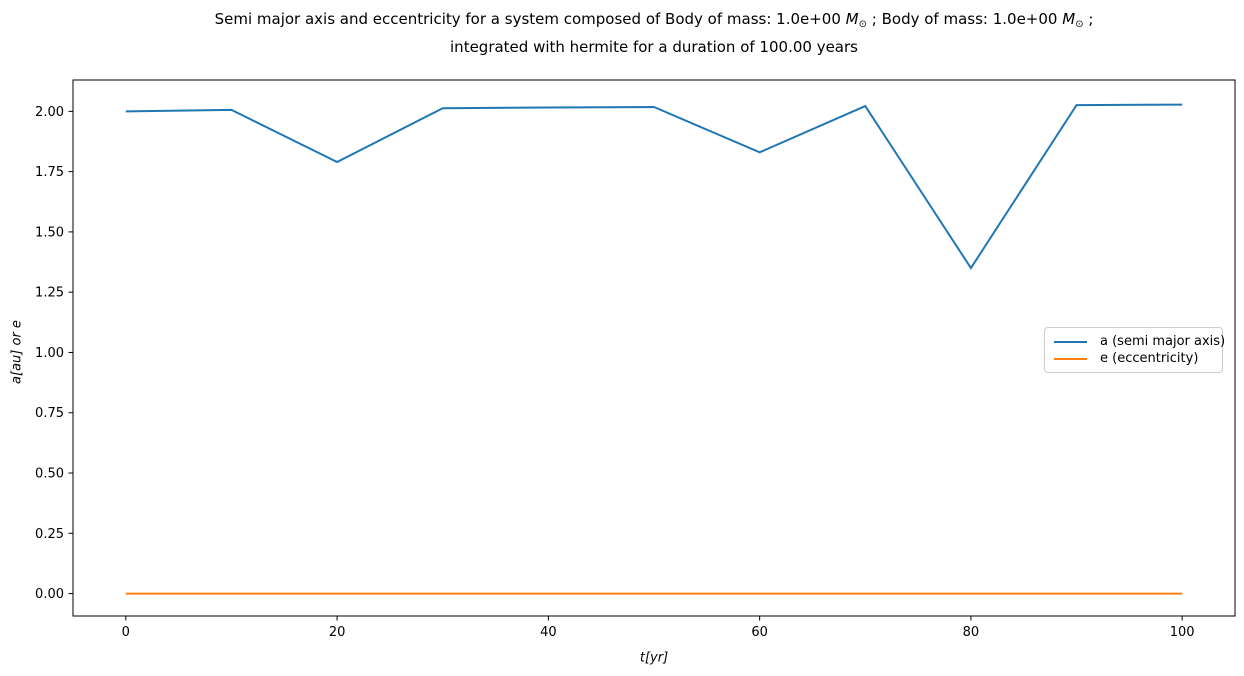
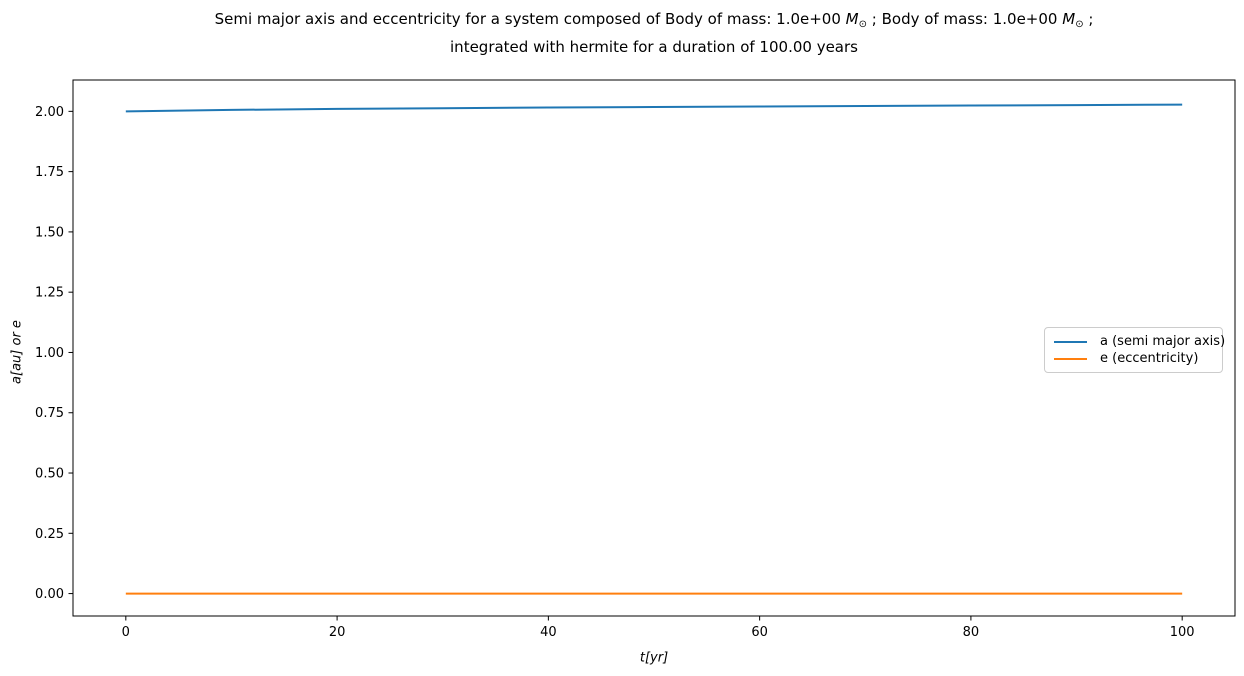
a (semi major axis)/20: 1.79 -> 2.01
a (semi major axis)/60: 1.83 -> 2.02
a (semi major axis)/80: 1.35 -> 2.02
